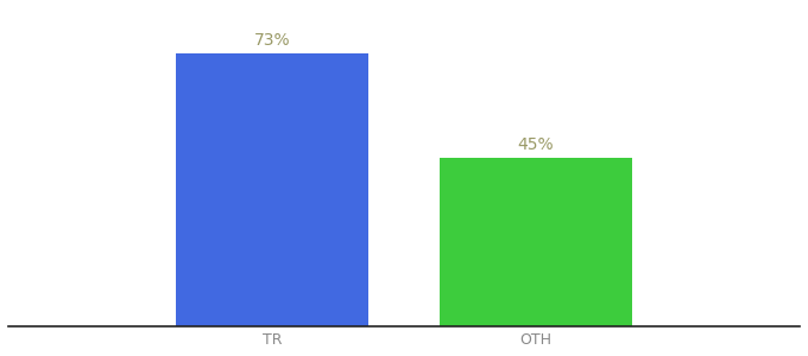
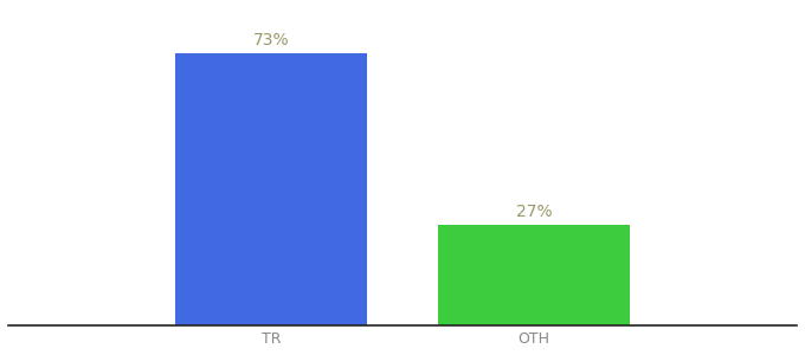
OTH: 45% -> 27%
